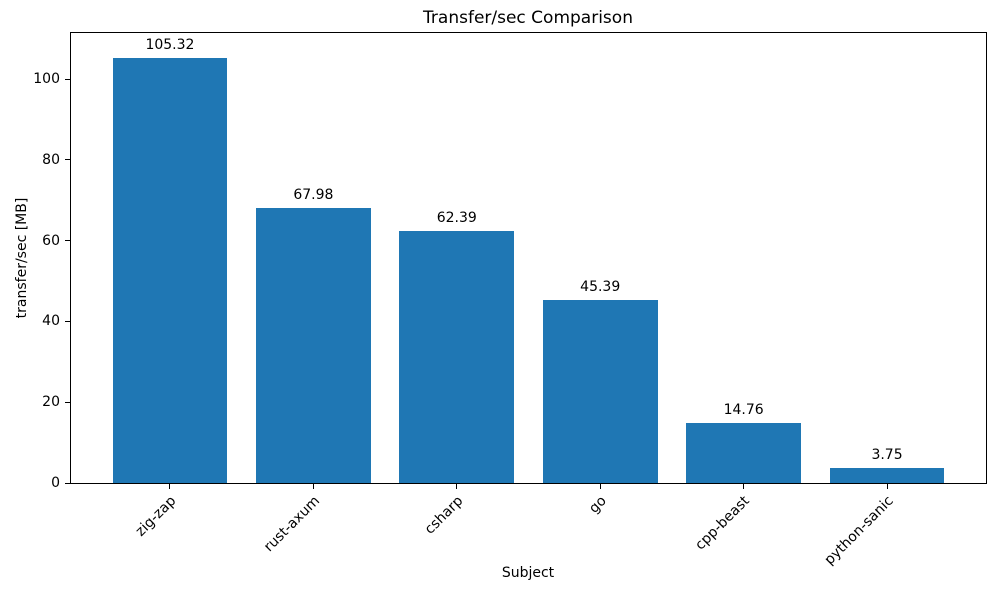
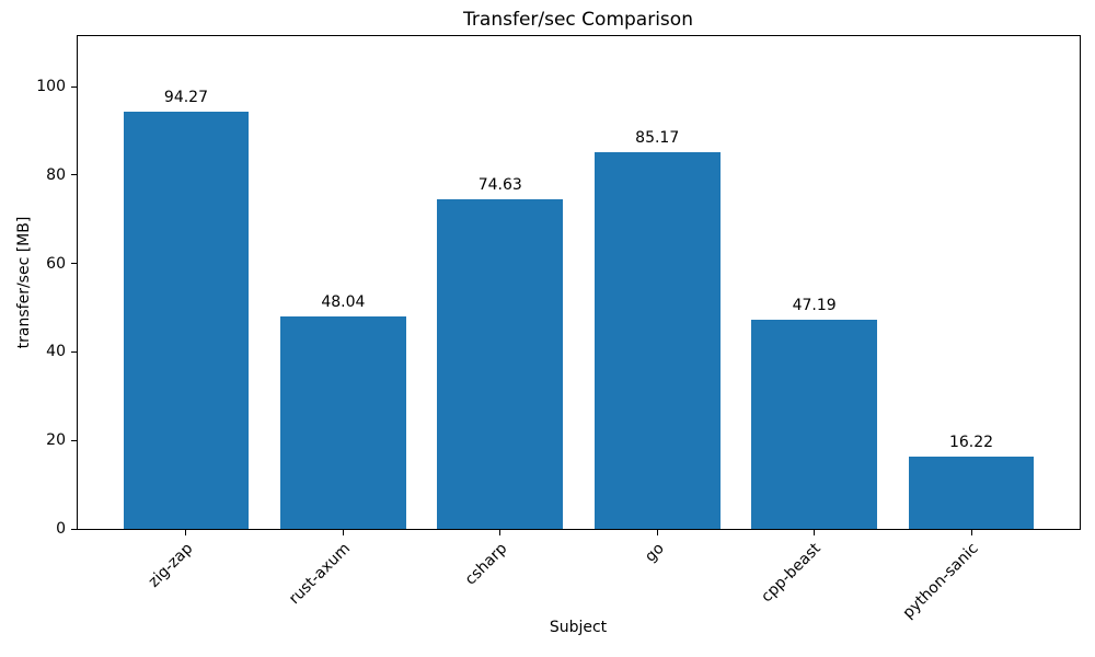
zig-zap: 105.32 -> 94.27
rust-axum: 67.98 -> 48.04
csharp: 62.39 -> 74.63
go: 45.39 -> 85.17
cpp-beast: 14.76 -> 47.19
python-sanic: 3.75 -> 16.22
